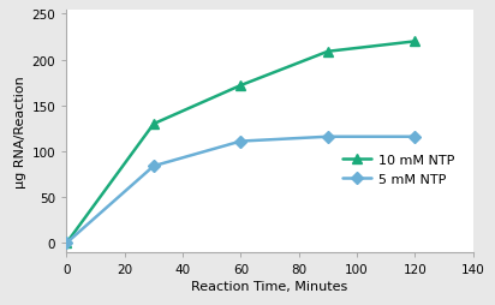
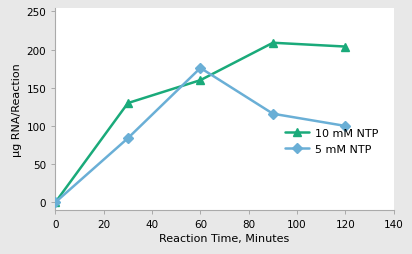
10 mM NTP/60: 172 -> 160
5 mM NTP/60: 111 -> 176
10 mM NTP/120: 220 -> 204
5 mM NTP/120: 116 -> 100
